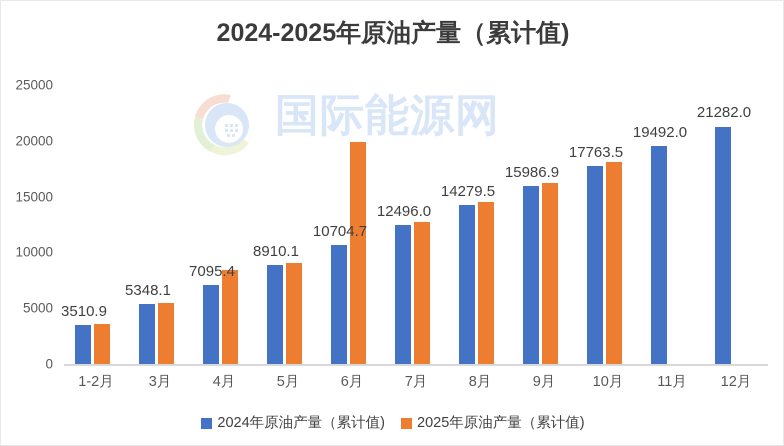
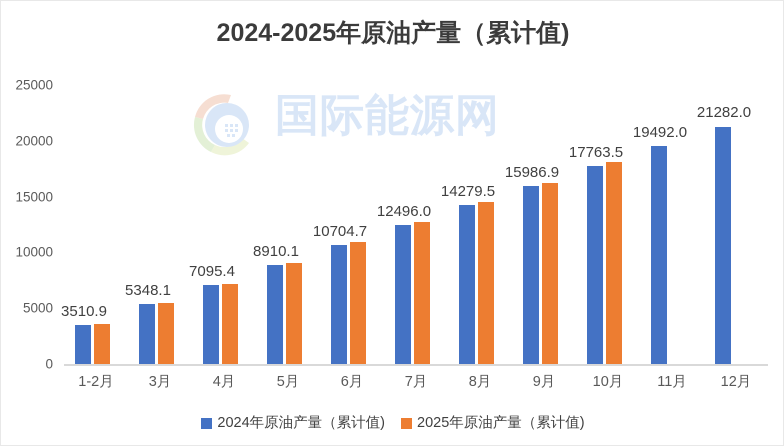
2025年原油产量（累计值)/4月: 8400 -> 7200
2025年原油产量（累计值)/6月: 19900 -> 10900
